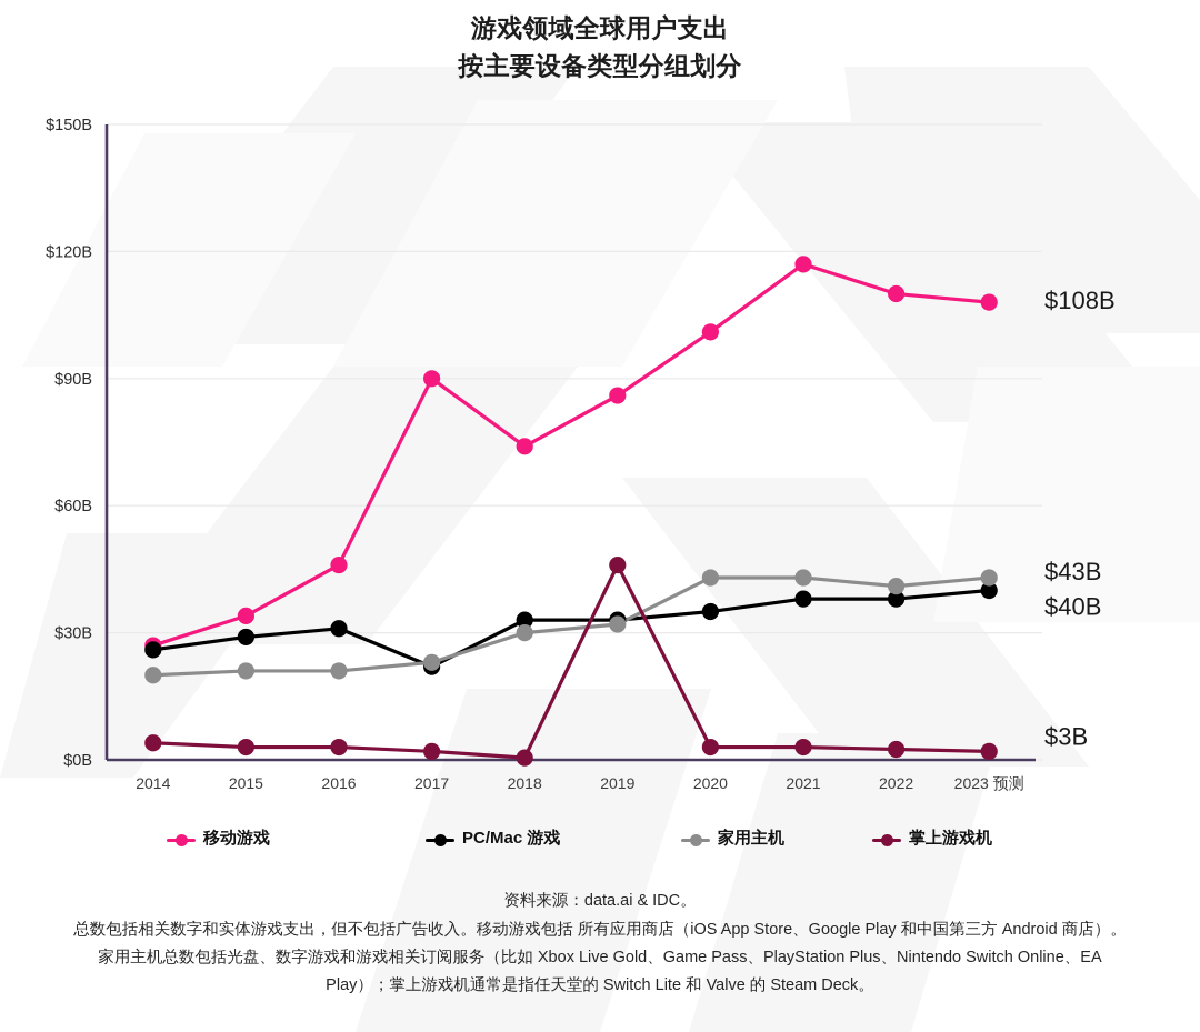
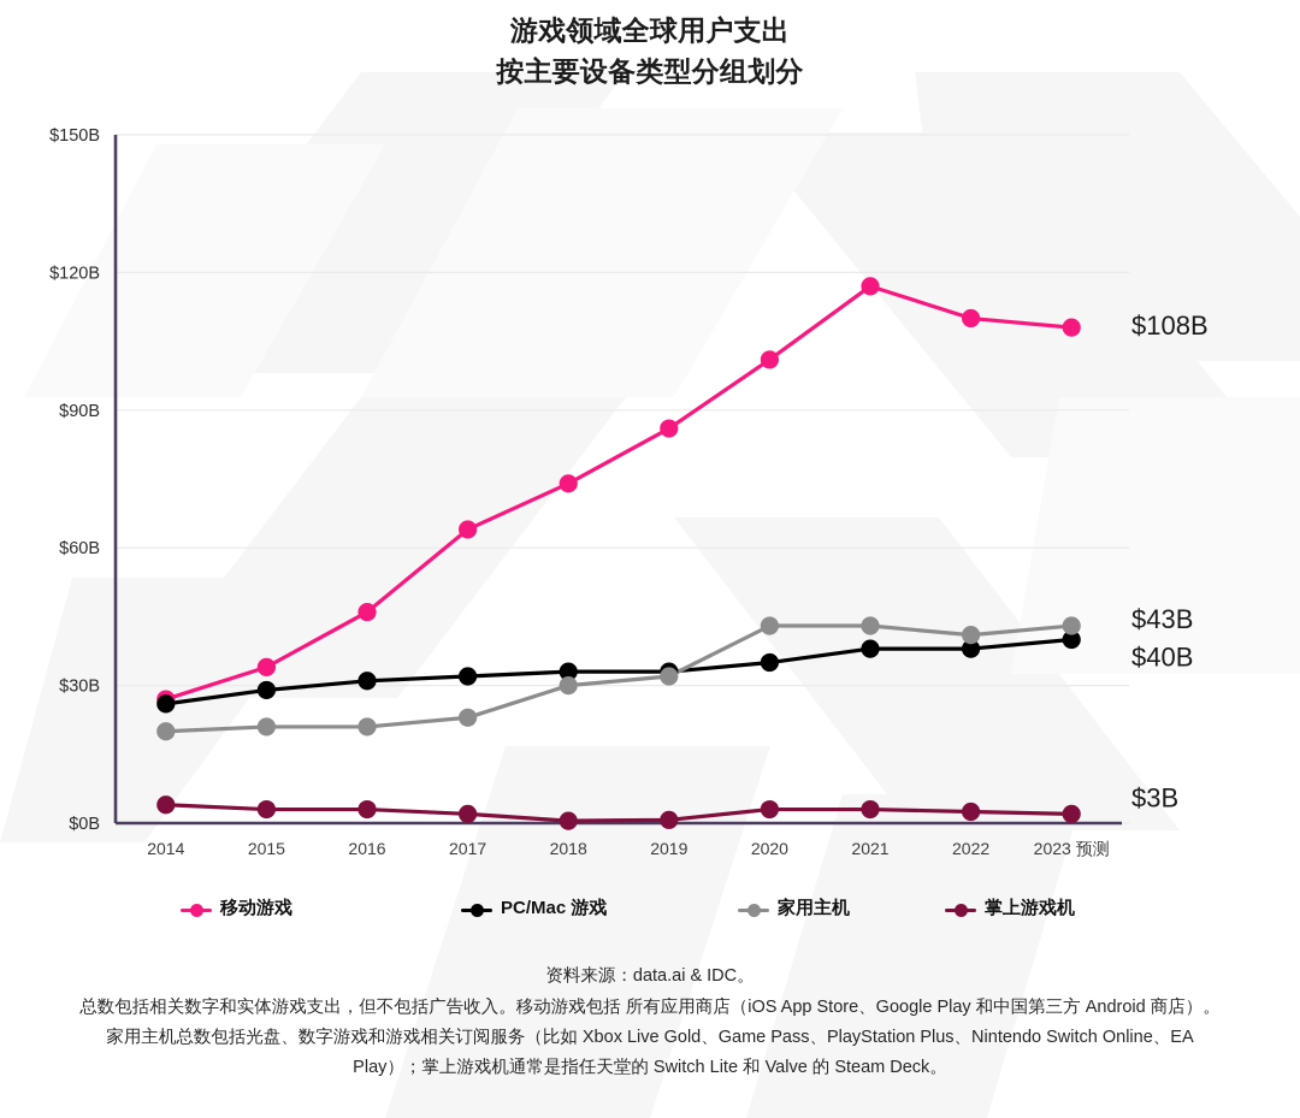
移动游戏/2017: $90B -> $64B
PC/Mac 游戏/2017: $22B -> $32B
掌上游戏机/2019: $46B -> $1B
